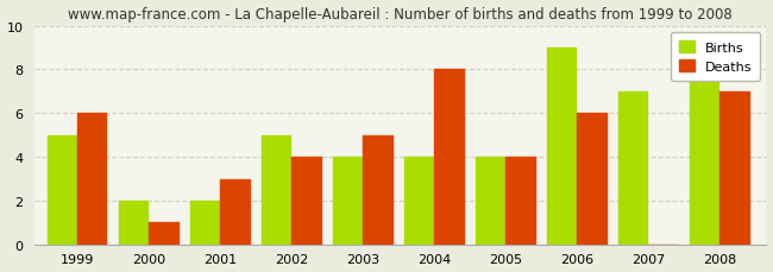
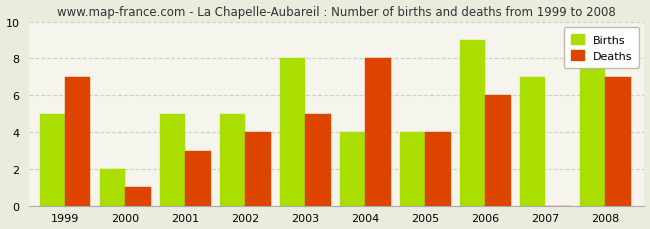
Deaths/1999: 6 -> 7
Births/2001: 2 -> 5
Births/2003: 4 -> 8
